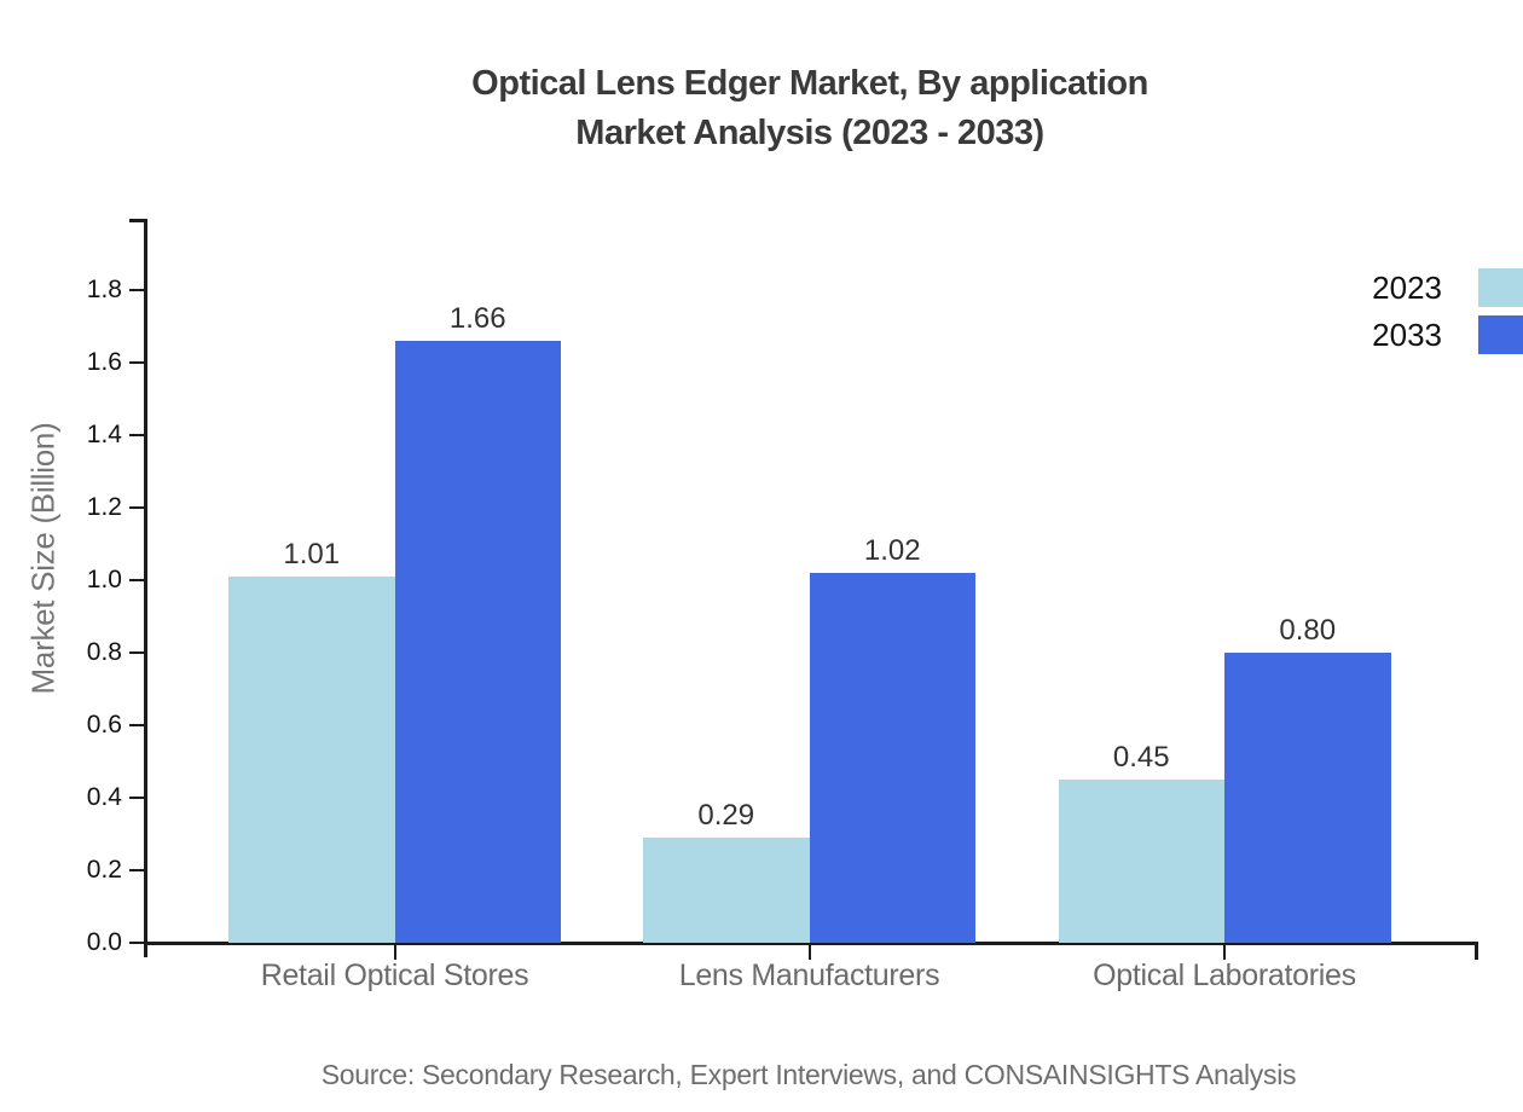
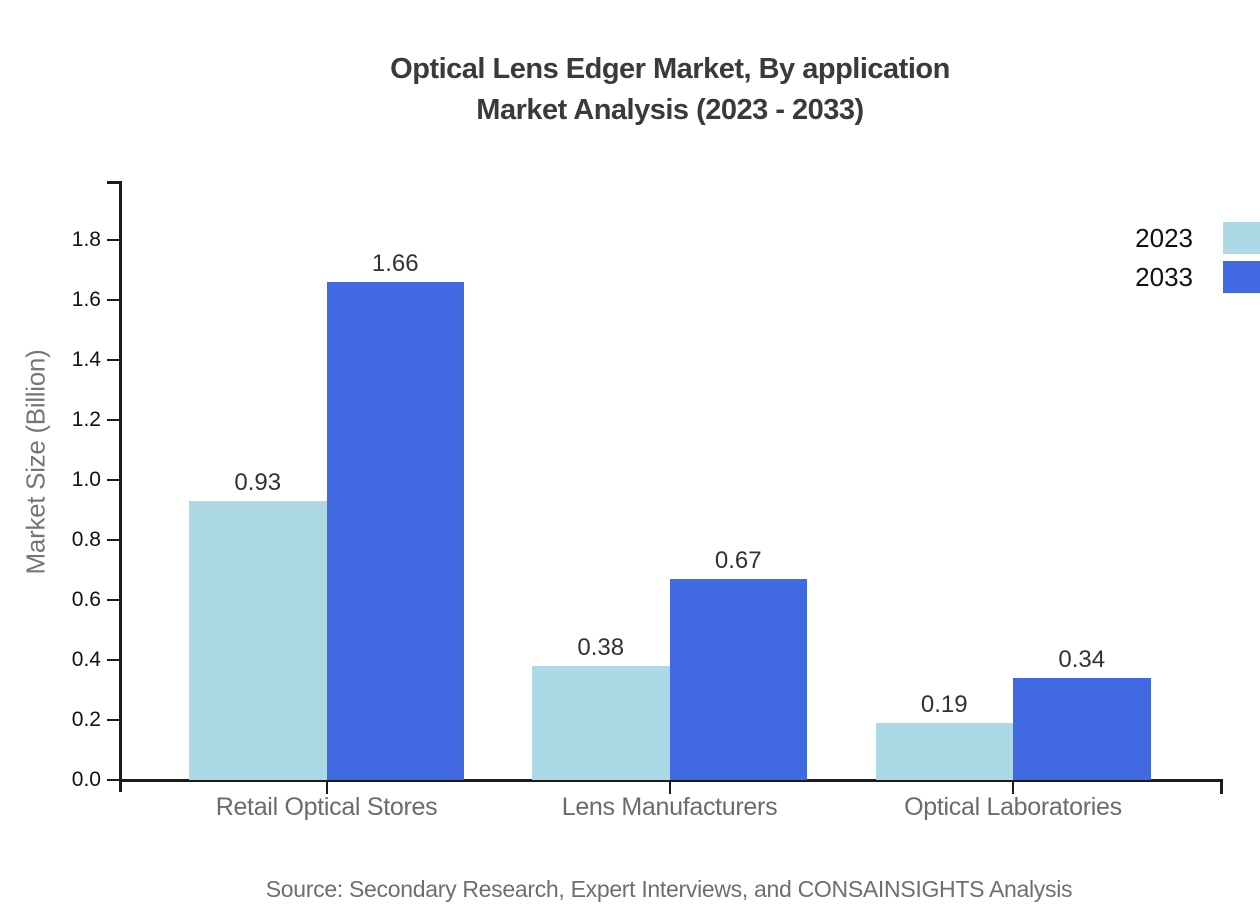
2023/Retail Optical Stores: 1.01 -> 0.93
2023/Lens Manufacturers: 0.29 -> 0.38
2033/Lens Manufacturers: 1.02 -> 0.67
2023/Optical Laboratories: 0.45 -> 0.19
2033/Optical Laboratories: 0.80 -> 0.34
